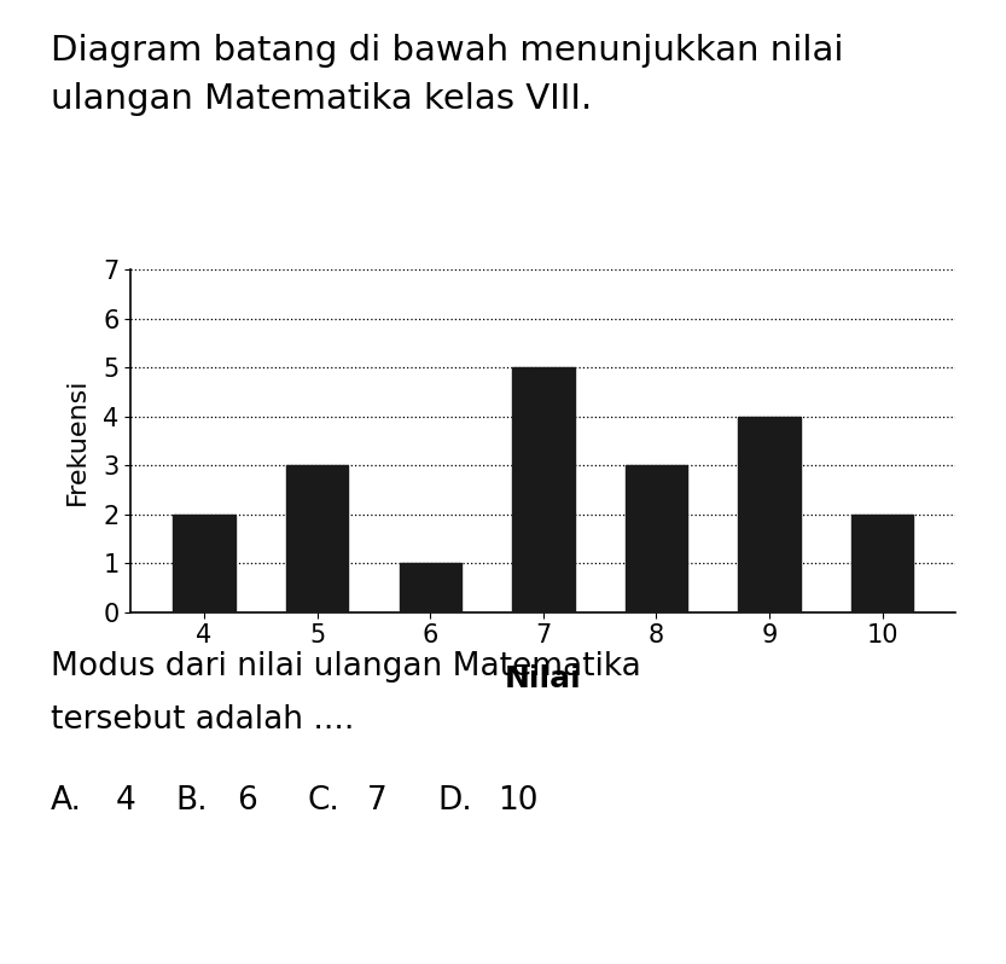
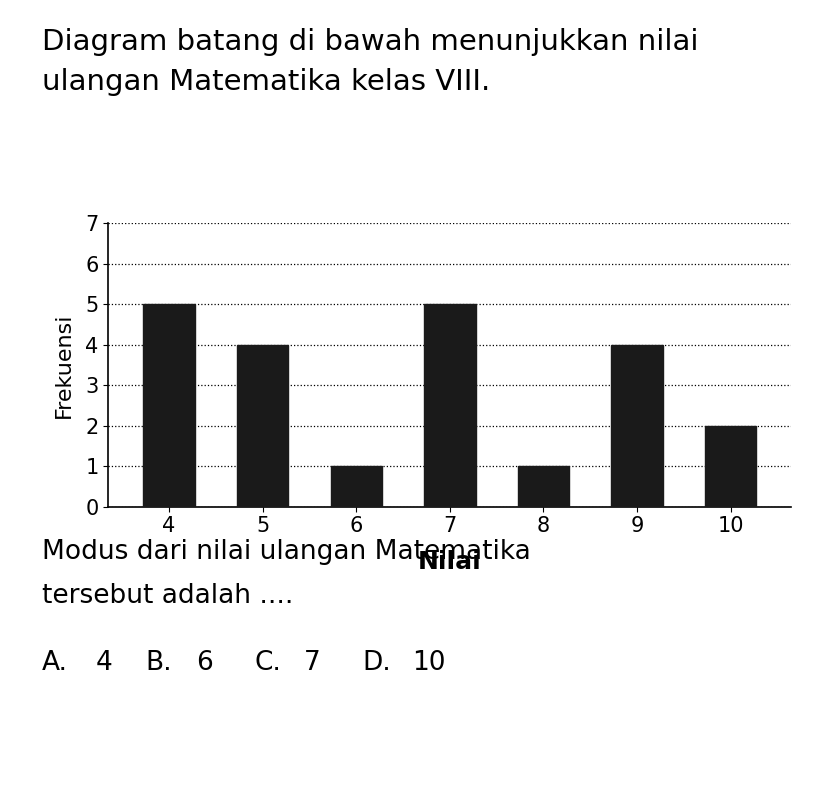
4: 2 -> 5
5: 3 -> 4
8: 3 -> 1
